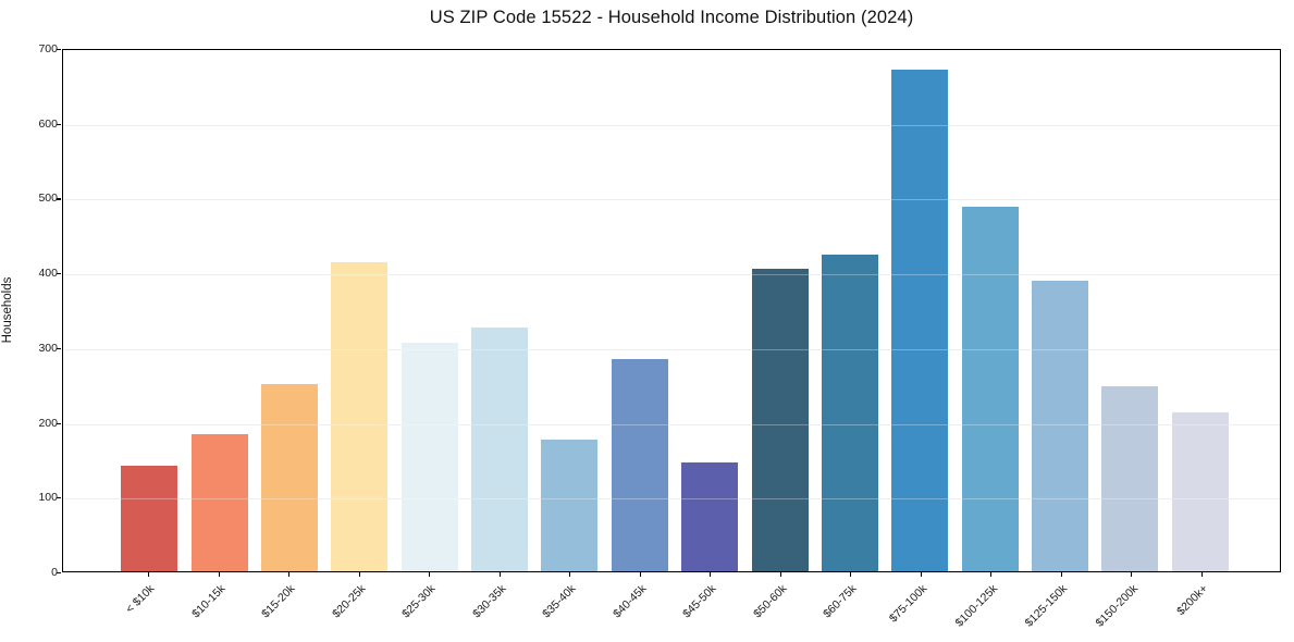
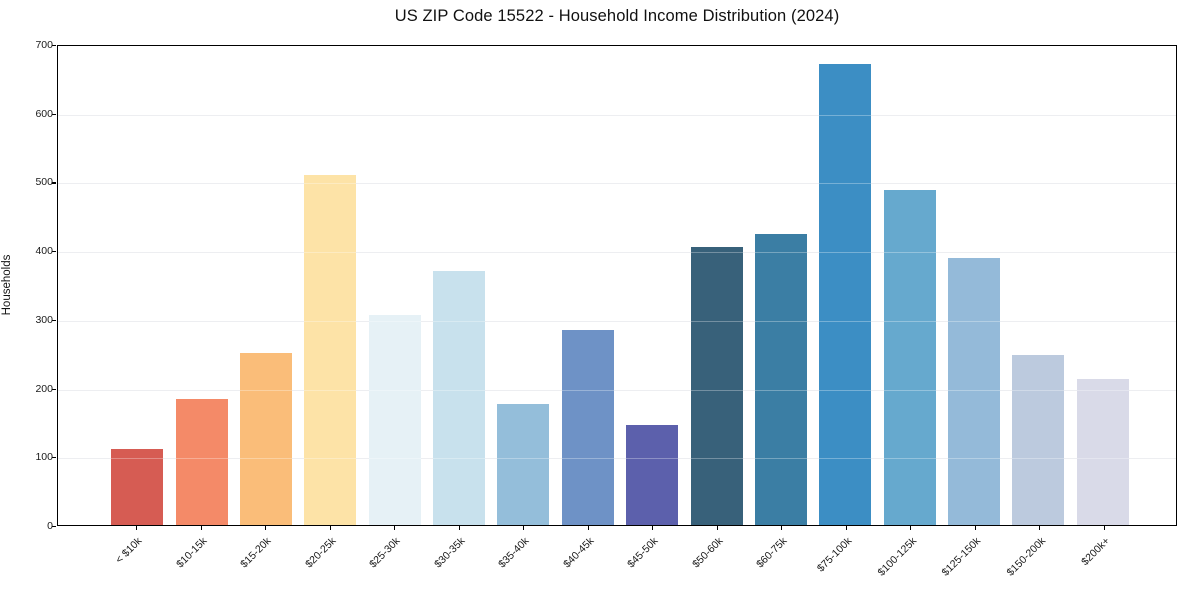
< $10k: 140 -> 110
$20-25k: 410 -> 510
$30-35k: 330 -> 370
